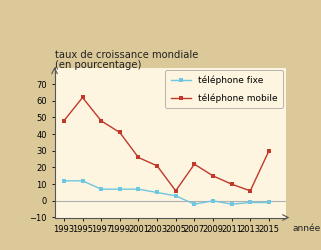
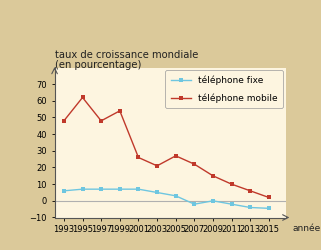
téléphone fixe/1993: 12 -> 6
téléphone fixe/1995: 12 -> 7
téléphone mobile/1999: 41 -> 54
téléphone mobile/2005: 6 -> 27
téléphone fixe/2013: -1 -> -4
téléphone fixe/2015: -1 -> -4
téléphone mobile/2015: 30 -> 2
